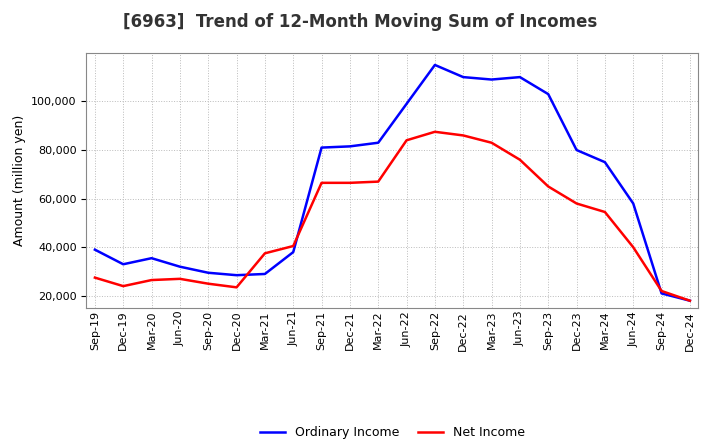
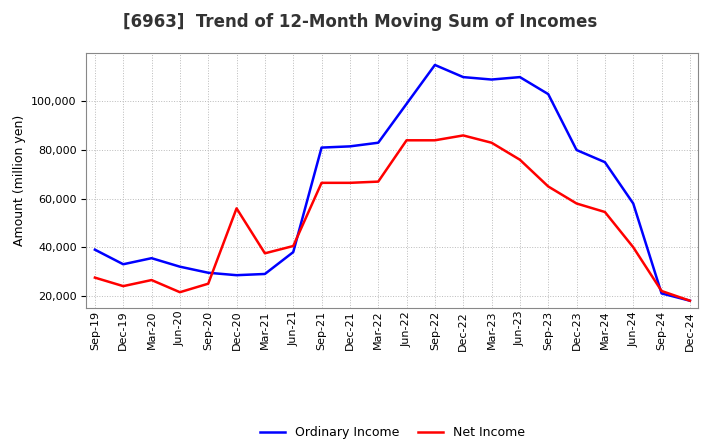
Net Income/Jun-20: 27,000 -> 21,500
Net Income/Dec-20: 23,500 -> 56,000
Net Income/Sep-22: 87,500 -> 84,000
